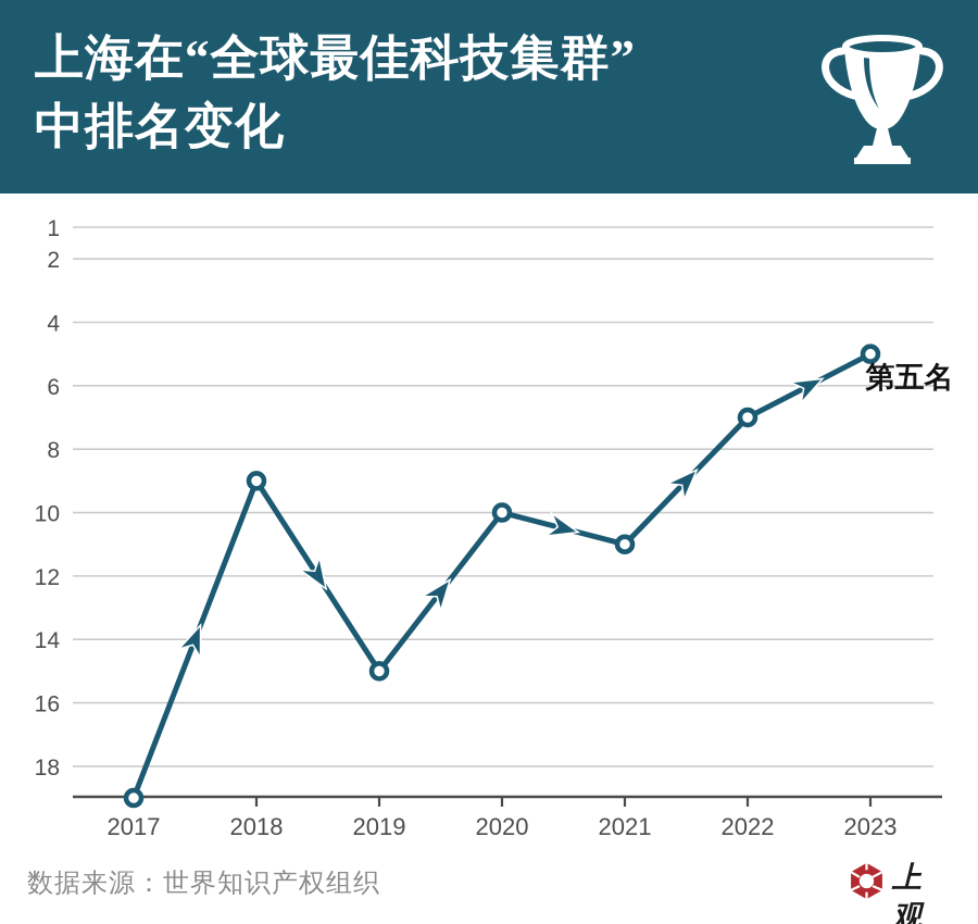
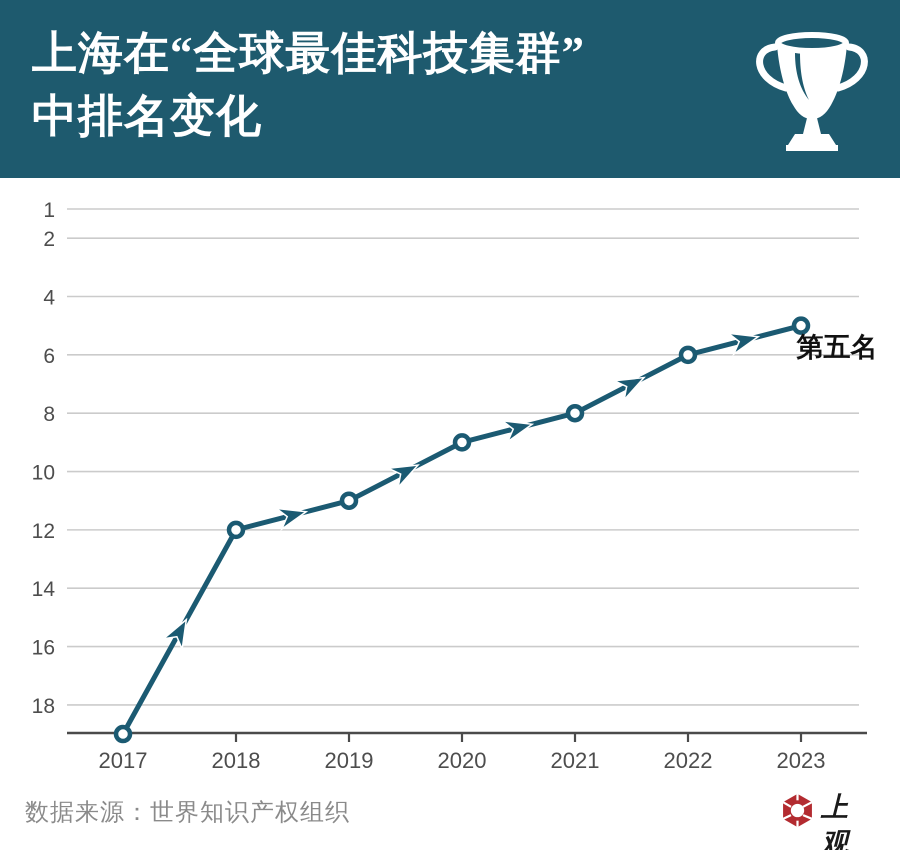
2018: 9 -> 12
2019: 15 -> 11
2020: 10 -> 9
2021: 11 -> 8
2022: 7 -> 6
